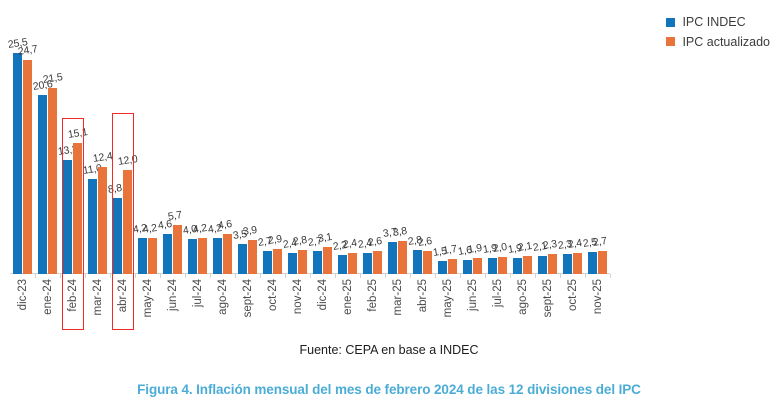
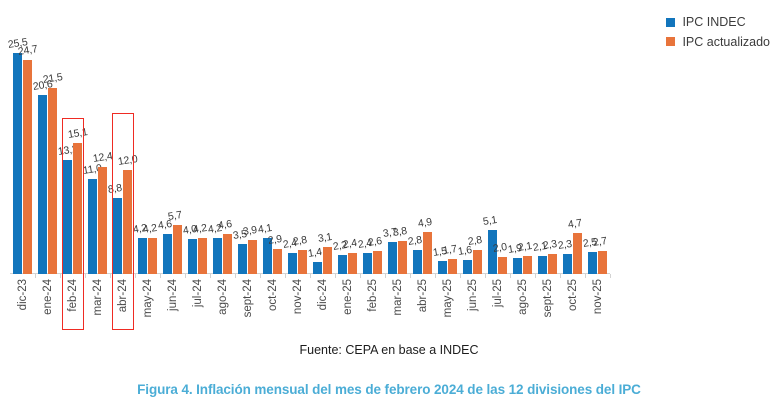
IPC INDEC/oct-24: 2,7 -> 4,1
IPC INDEC/dic-24: 2,7 -> 1,4
IPC actualizado/abr-25: 2,6 -> 4,9
IPC actualizado/jun-25: 1,9 -> 2,8
IPC INDEC/jul-25: 1,9 -> 5,1
IPC actualizado/oct-25: 2,4 -> 4,7
